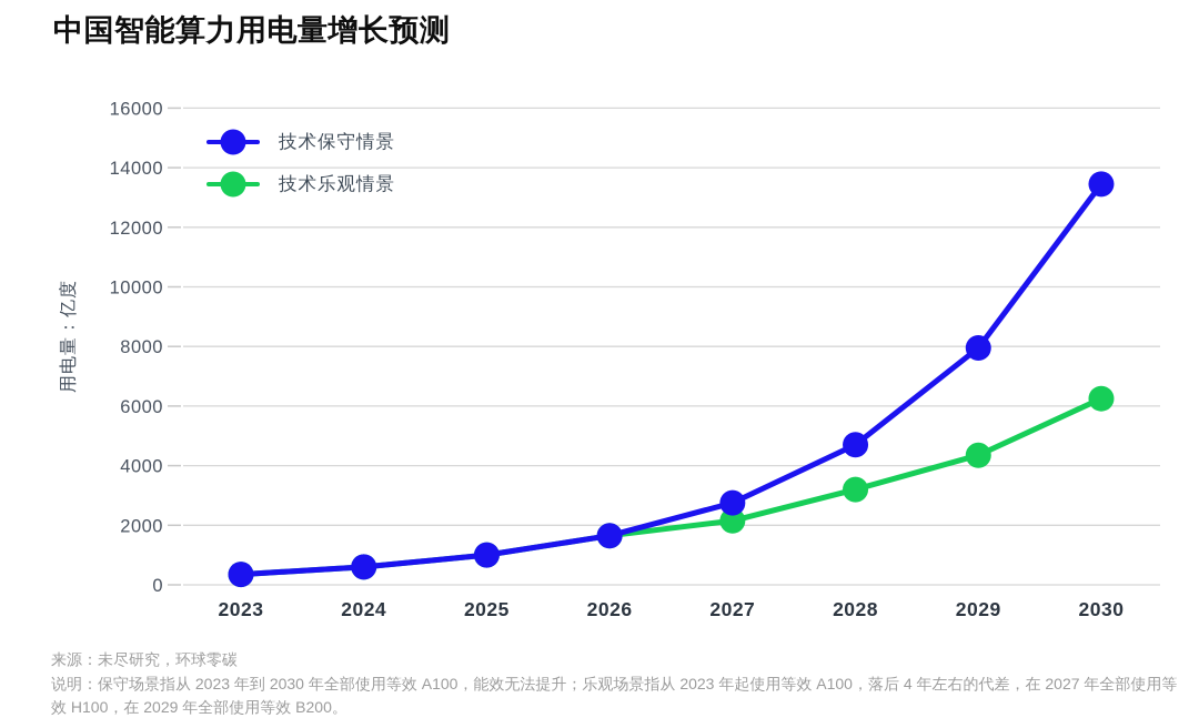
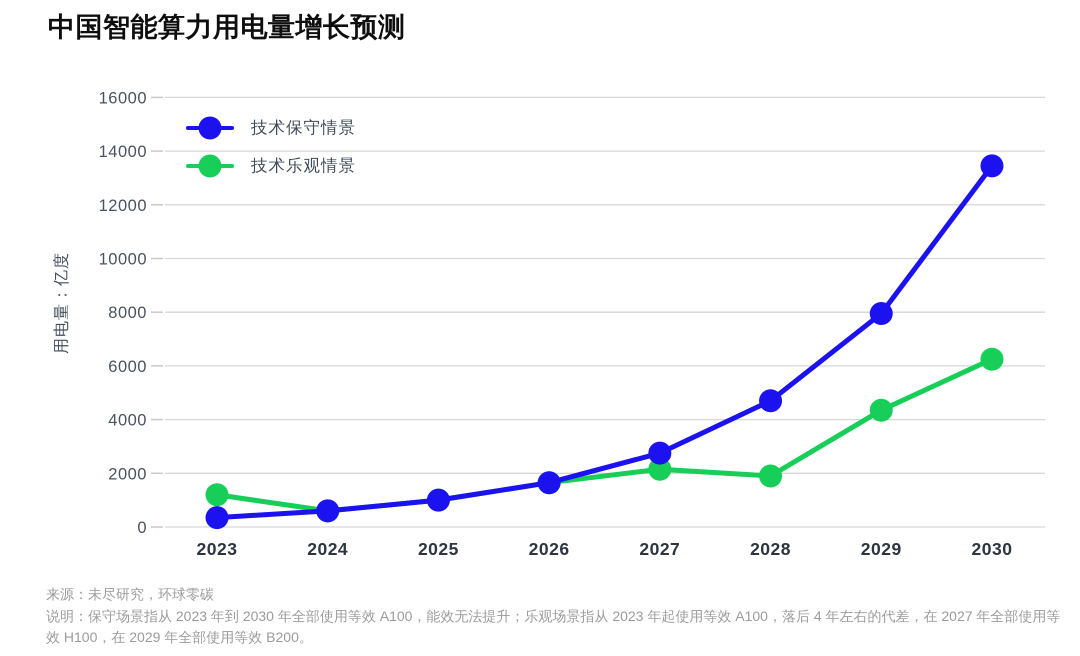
技术乐观情景/2023: 400 -> 1200
技术乐观情景/2028: 3200 -> 1900
